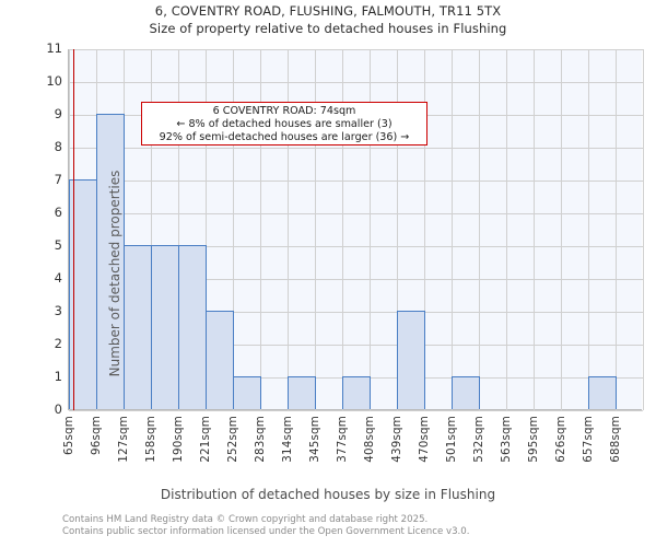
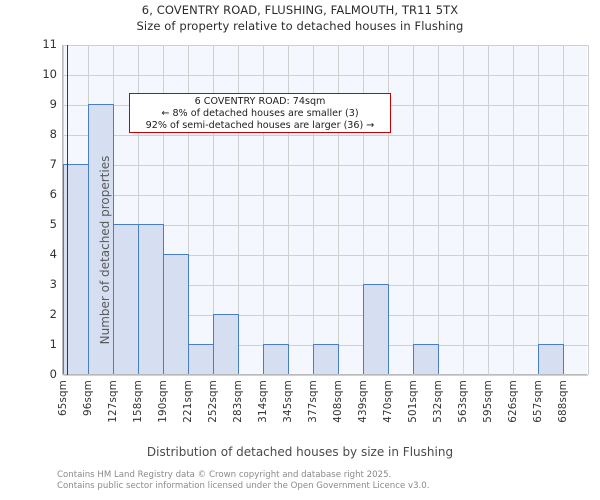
190sqm: 5 -> 4
221sqm: 3 -> 1
252sqm: 1 -> 2
